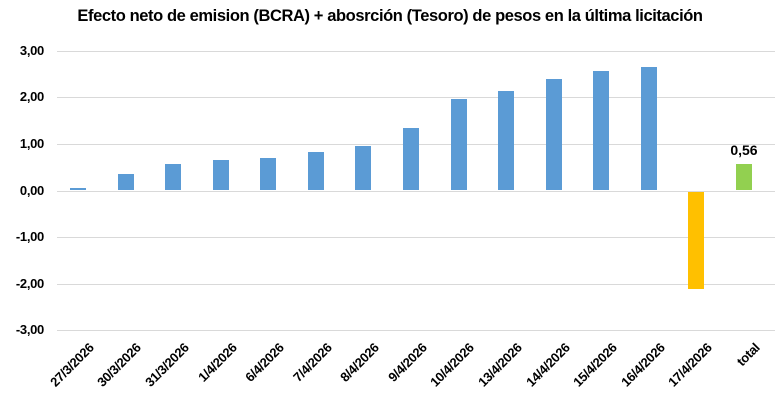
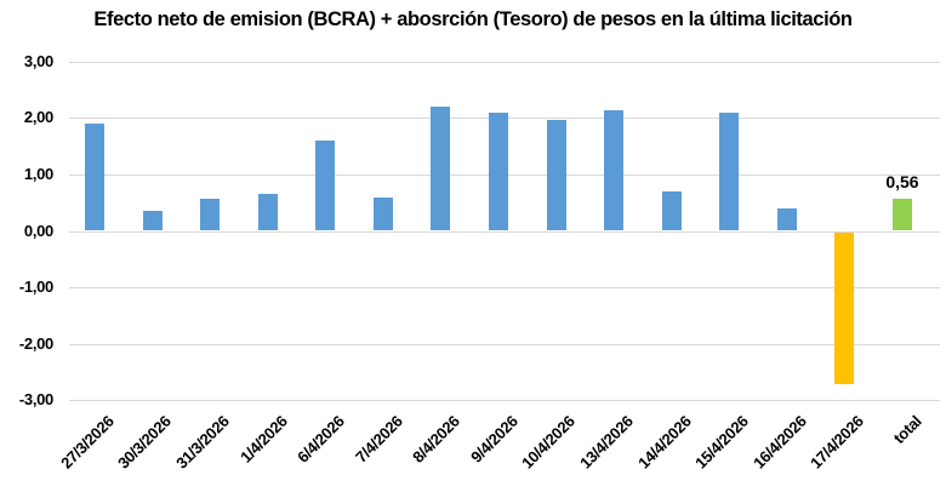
27/3/2026: 0,1 -> 1,9
6/4/2026: 0,7 -> 1,6
7/4/2026: 0,8 -> 0,6
8/4/2026: 1,0 -> 2,2
9/4/2026: 1,4 -> 2,1
14/4/2026: 2,4 -> 0,7
15/4/2026: 2,6 -> 2,1
16/4/2026: 2,6 -> 0,4
17/4/2026: -2,1 -> -2,7
